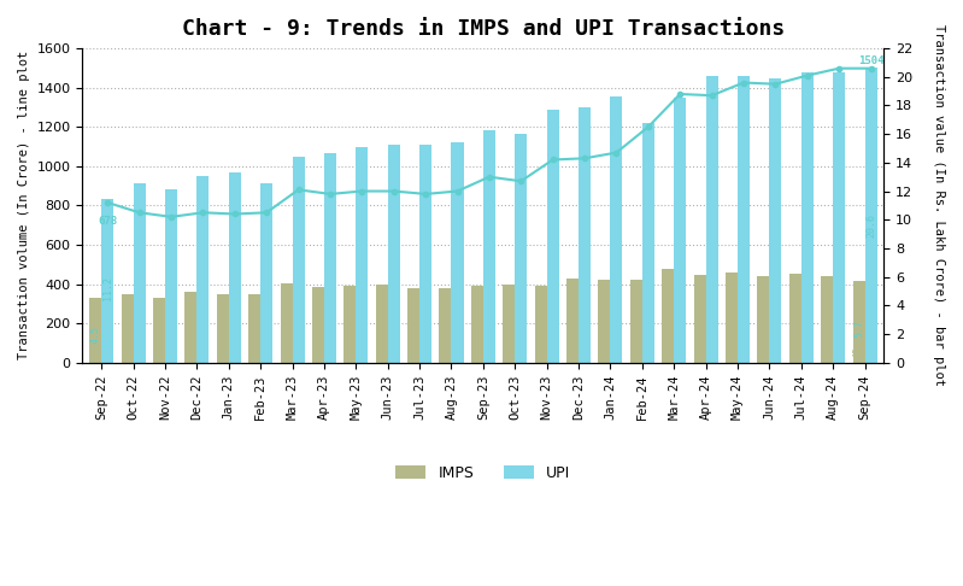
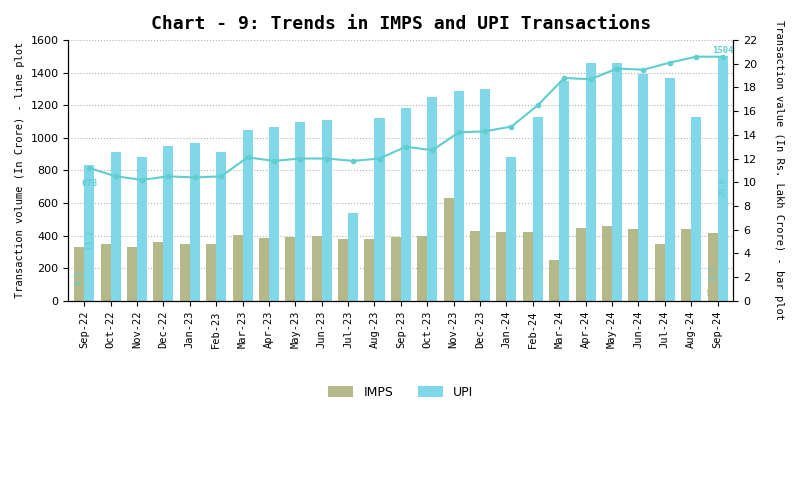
UPI/Jul-23: 1110 -> 540
UPI/Oct-23: 1160 -> 1250
IMPS/Nov-23: 390 -> 630
UPI/Jan-24: 1360 -> 880
UPI/Feb-24: 1220 -> 1130
IMPS/Mar-24: 480 -> 250
UPI/Jun-24: 1450 -> 1390
IMPS/Jul-24: 450 -> 350
UPI/Jul-24: 1480 -> 1370
UPI/Aug-24: 1480 -> 1130
